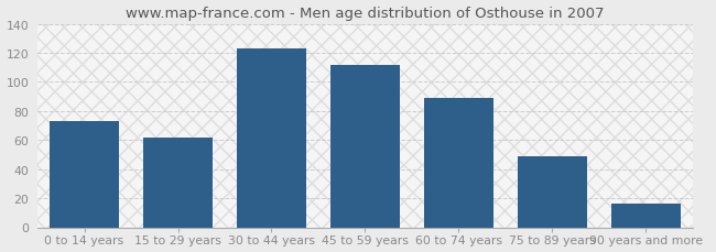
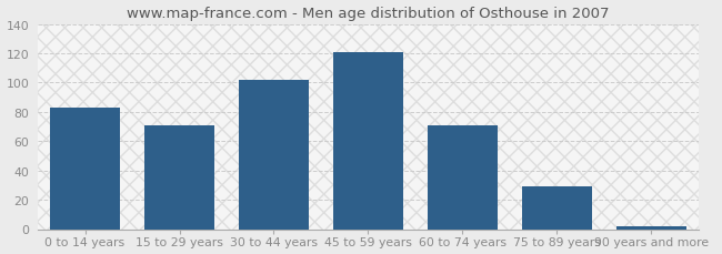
0 to 14 years: 73 -> 83
15 to 29 years: 62 -> 71
30 to 44 years: 123 -> 102
45 to 59 years: 112 -> 121
60 to 74 years: 89 -> 71
75 to 89 years: 49 -> 29
90 years and more: 16 -> 2
